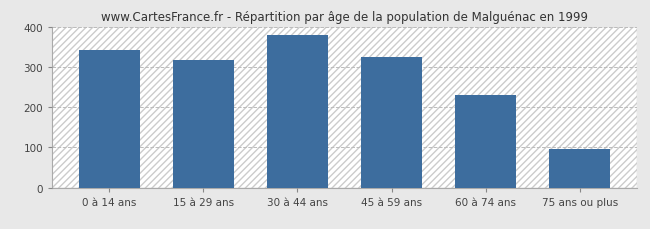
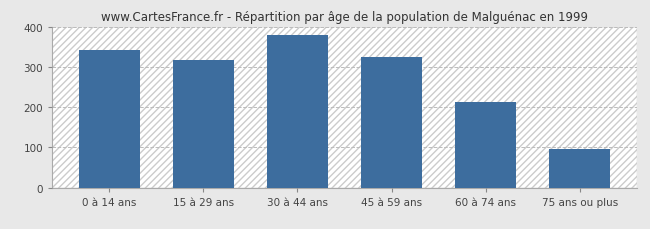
60 à 74 ans: 230 -> 212
